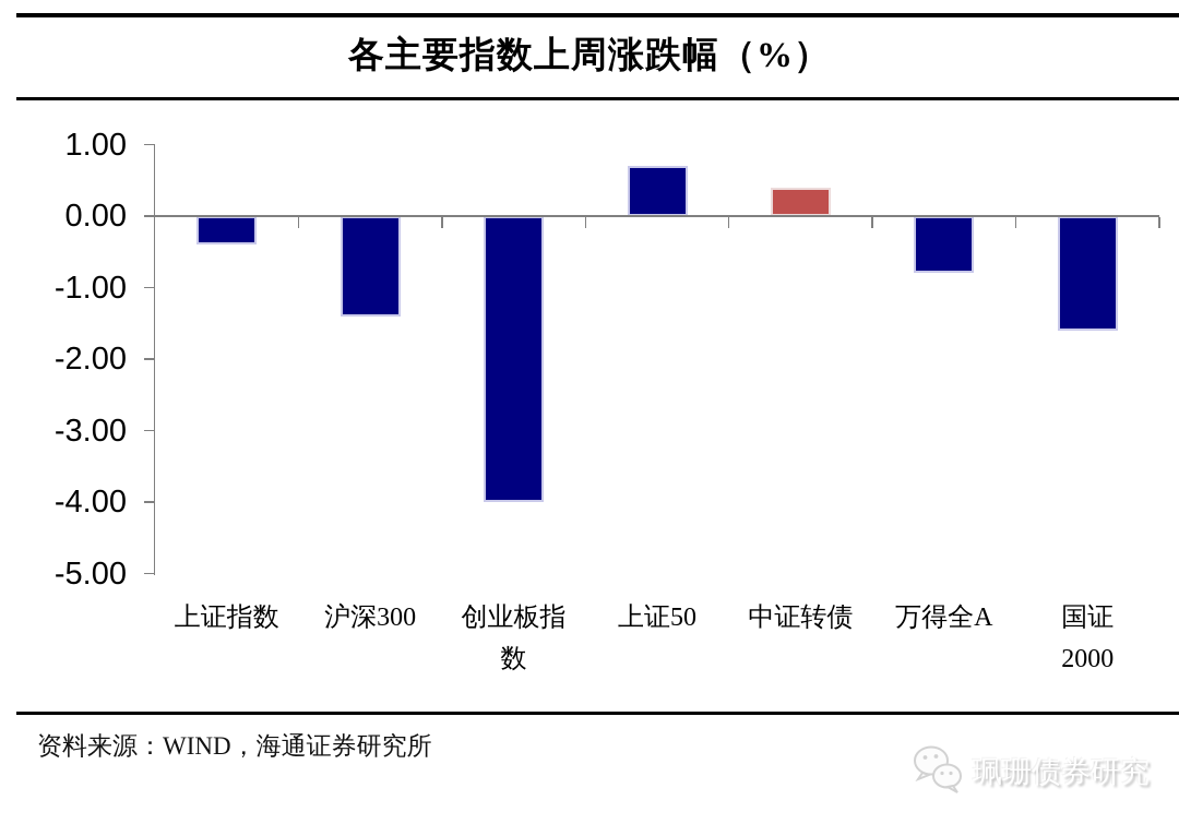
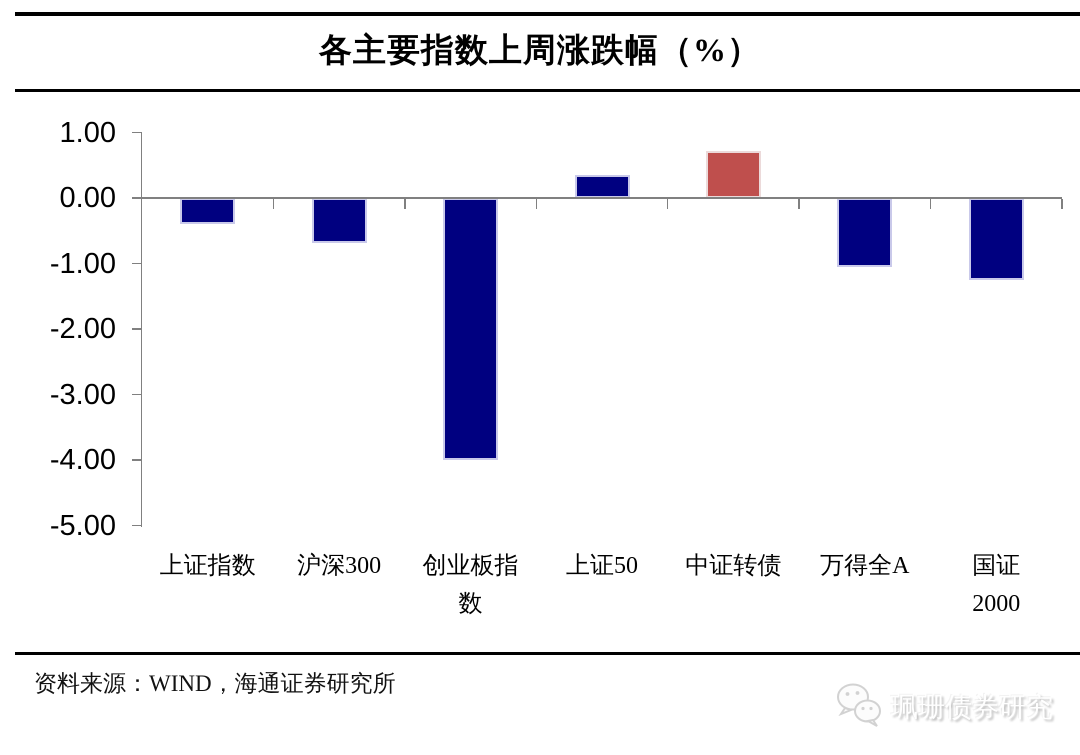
沪深300: -1.4 -> -0.7
上证50: 0.7 -> 0.3
中证转债: 0.4 -> 0.7
万得全A: -0.8 -> -1.1
国证2000: -1.6 -> -1.2
